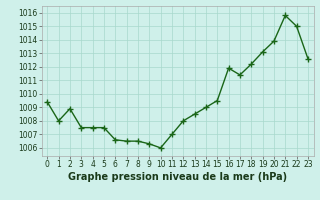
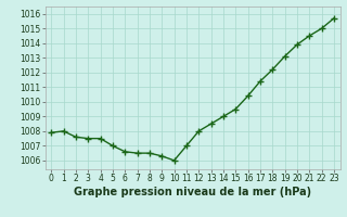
0: 1009.4 -> 1007.9
2: 1008.9 -> 1007.6
5: 1007.5 -> 1007.0
16: 1011.9 -> 1010.4
21: 1015.8 -> 1014.5
23: 1012.6 -> 1015.7
